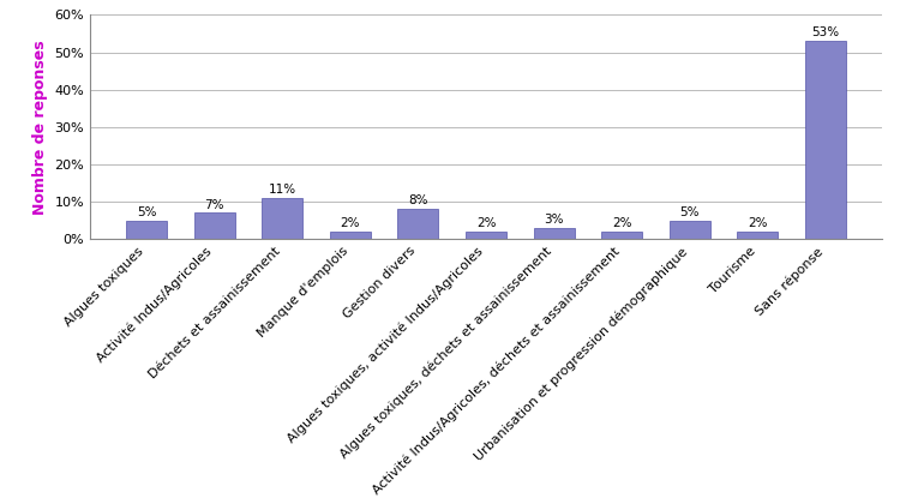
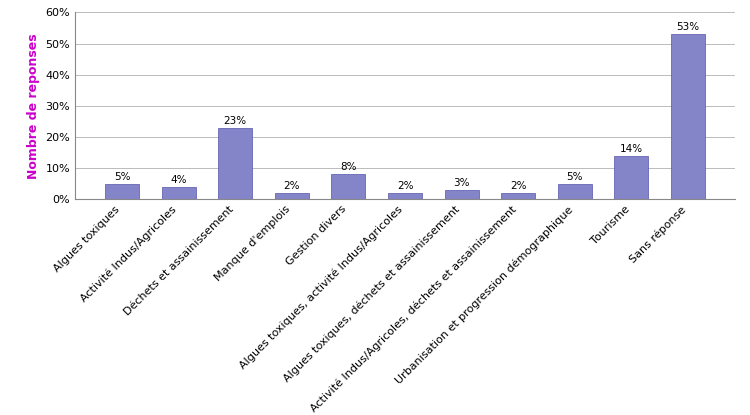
Activité Indus/Agricoles: 7% -> 4%
Déchets et assainissement: 11% -> 23%
Tourisme: 2% -> 14%
